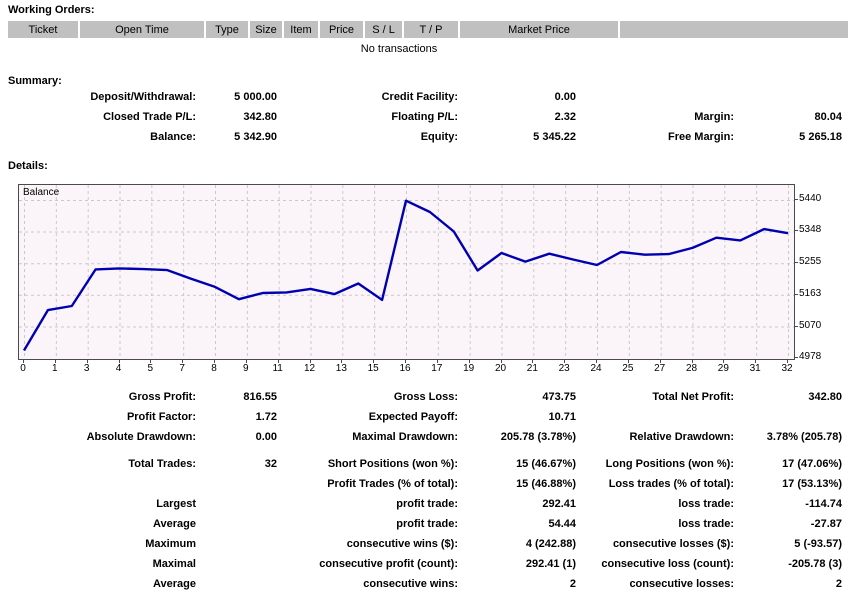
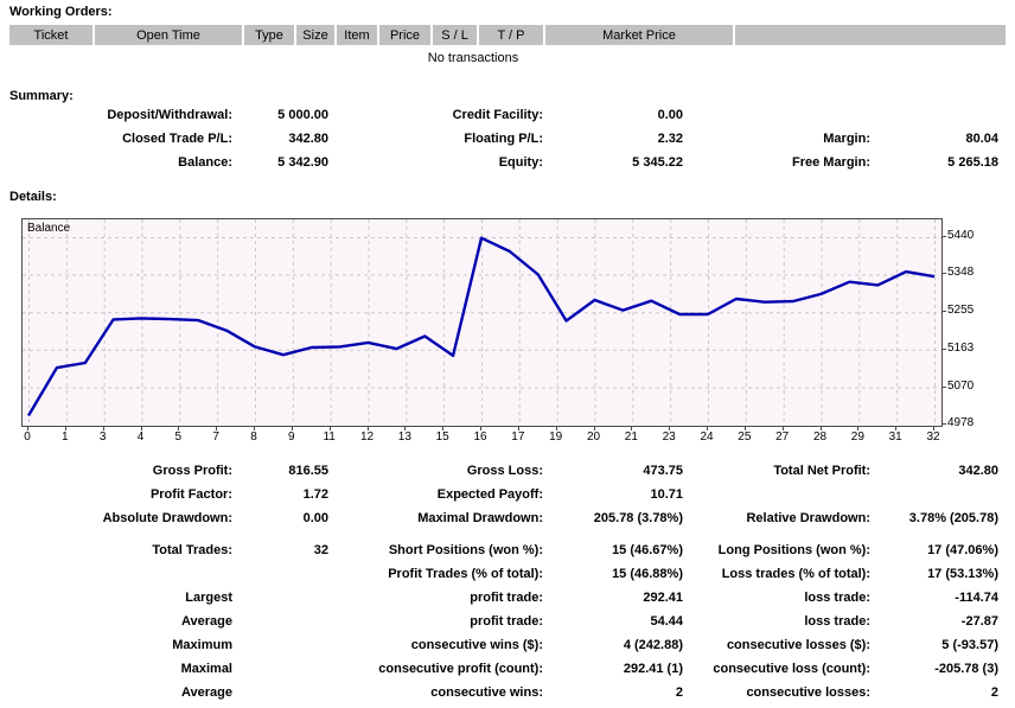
8: 5190 -> 5170
23: 5270 -> 5250
